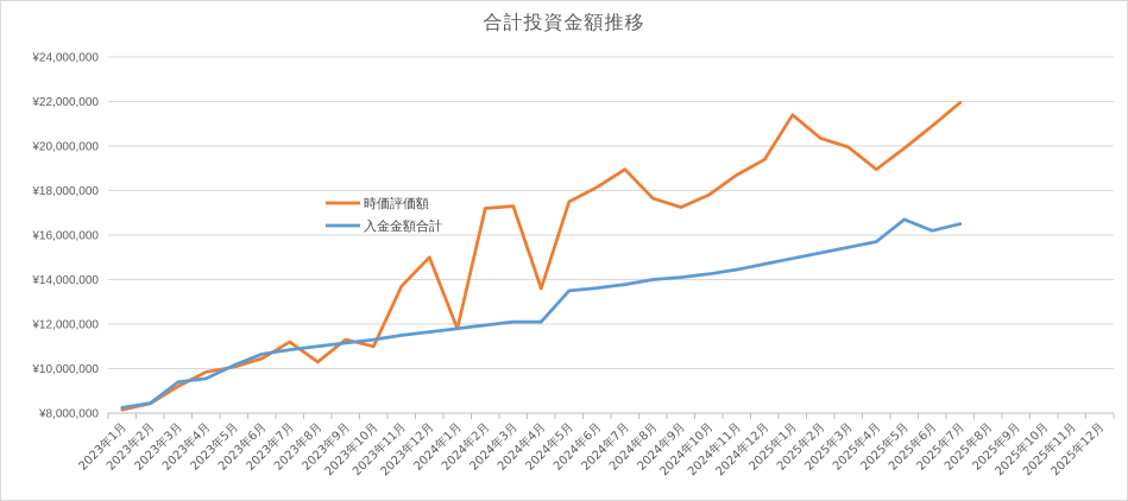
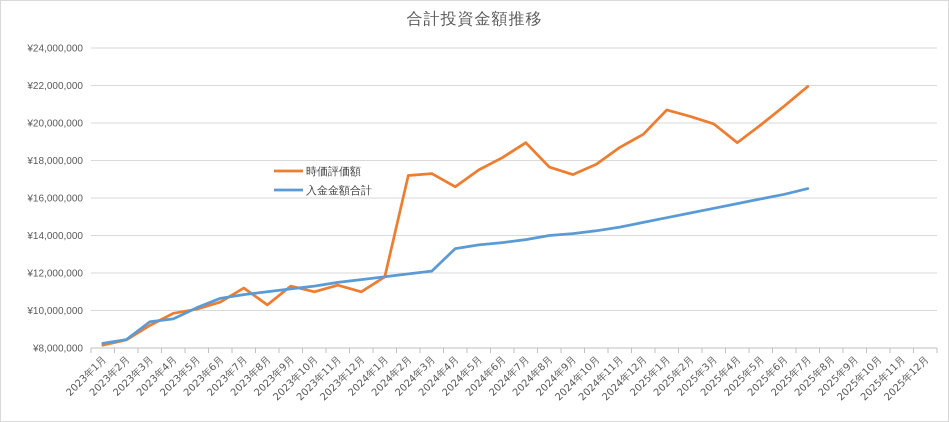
時価評価額/2023年11月: ¥13700000 -> ¥11400000
時価評価額/2023年12月: ¥15000000 -> ¥11000000
時価評価額/2024年4月: ¥13600000 -> ¥16600000
入金金額合計/2024年4月: ¥12100000 -> ¥13300000
時価評価額/2025年1月: ¥21400000 -> ¥20700000
入金金額合計/2025年5月: ¥16700000 -> ¥16000000
